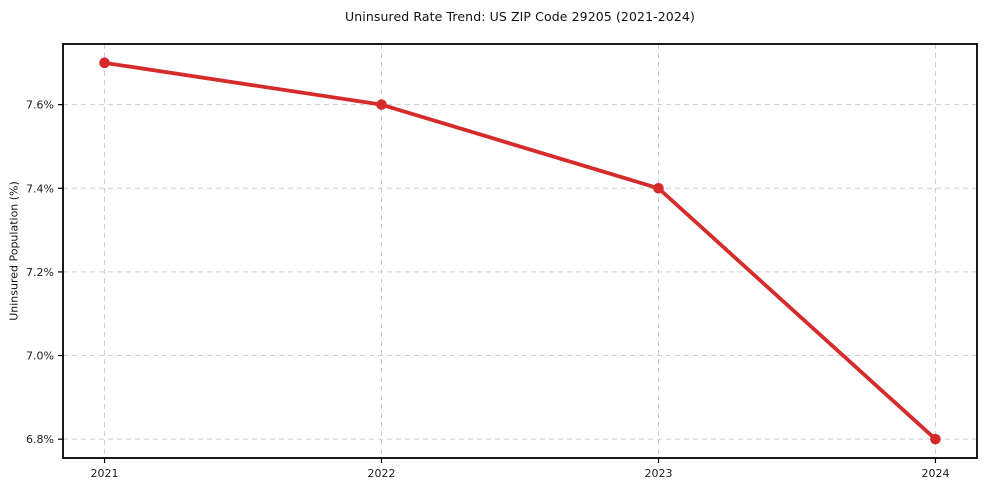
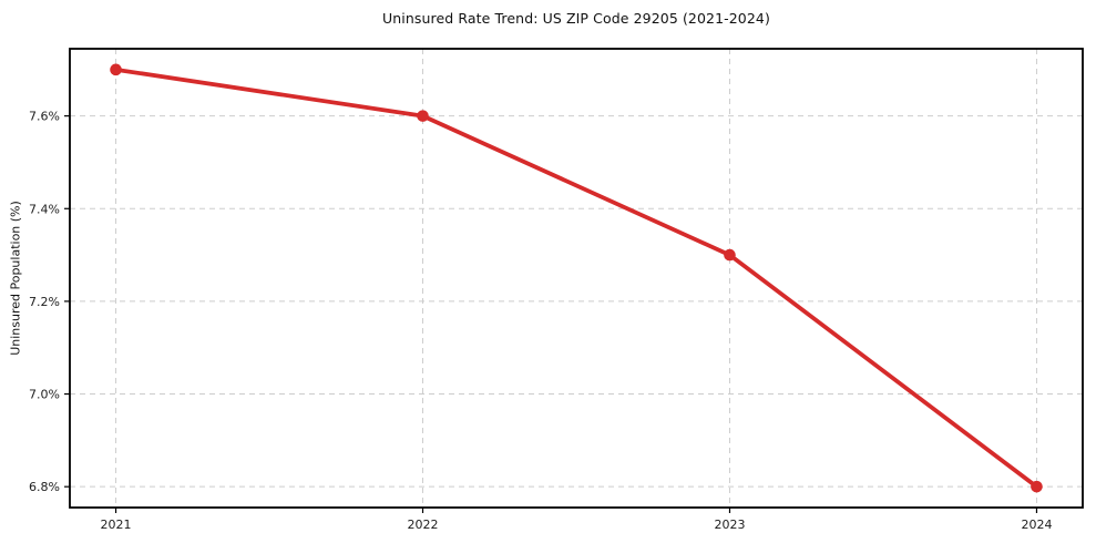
2023: 7.4% -> 7.3%
